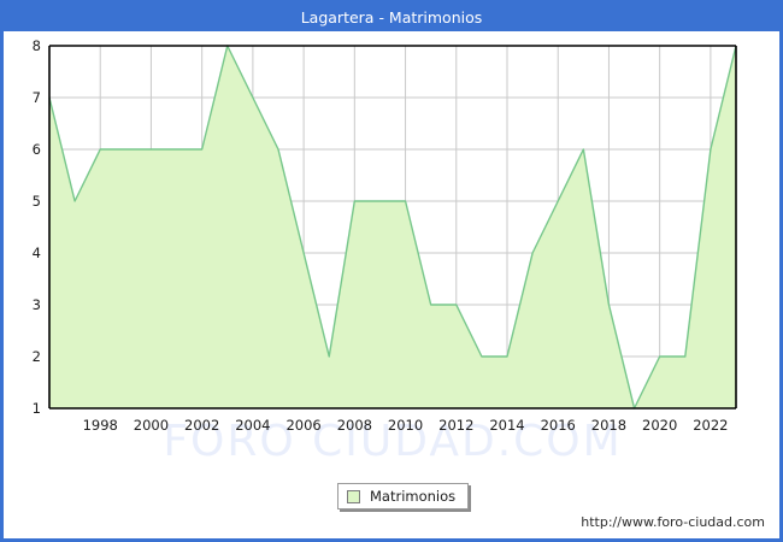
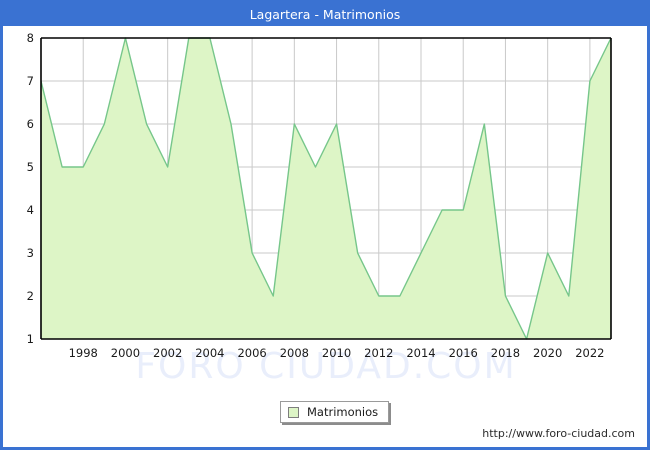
1998: 6 -> 5
2000: 6 -> 8
2002: 6 -> 5
2004: 7 -> 8
2006: 4 -> 3
2008: 5 -> 6
2010: 5 -> 6
2012: 3 -> 2
2014: 2 -> 3
2016: 5 -> 4
2018: 3 -> 2
2020: 2 -> 3
2022: 6 -> 7
